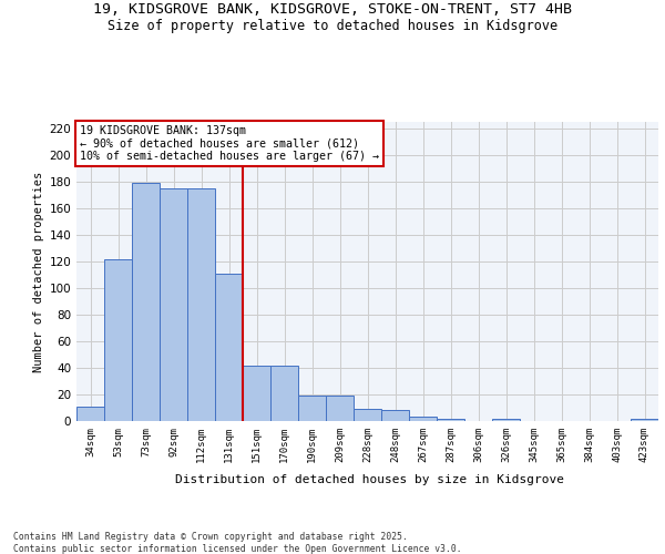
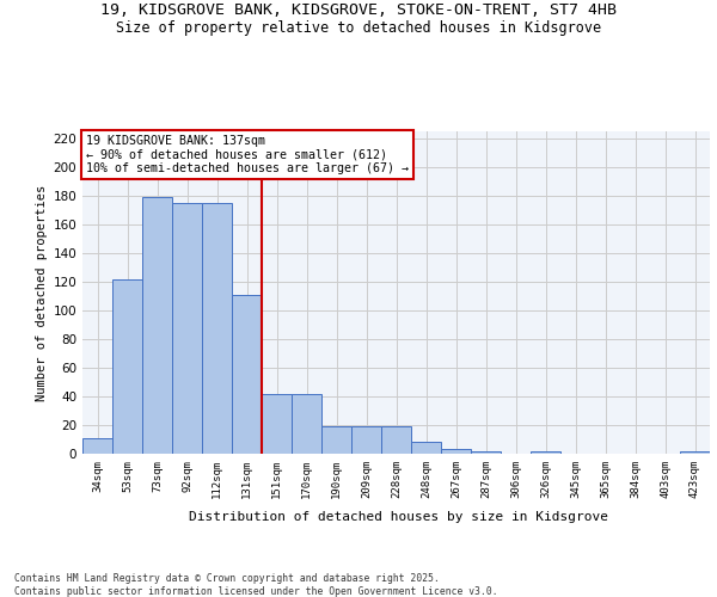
228sqm: 9 -> 19
